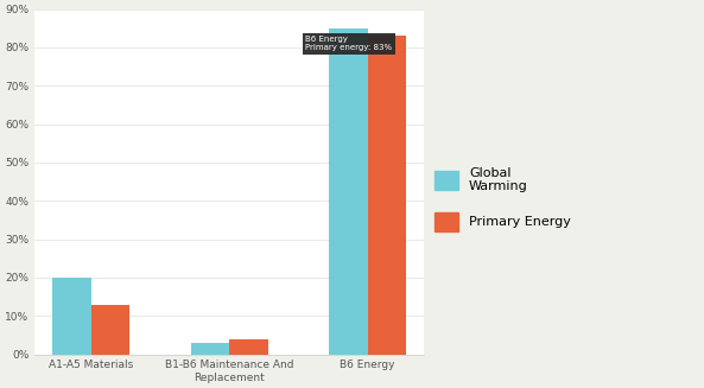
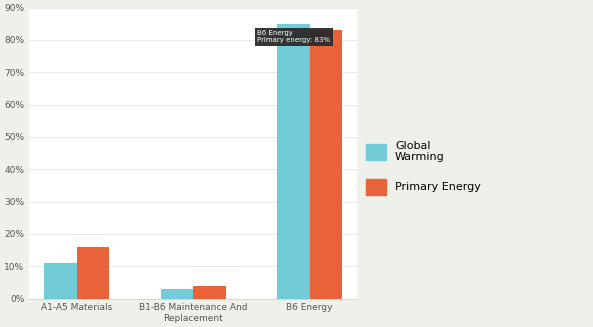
Global Warming/A1-A5 Materials: 20% -> 11%
Primary Energy/A1-A5 Materials: 13% -> 16%
